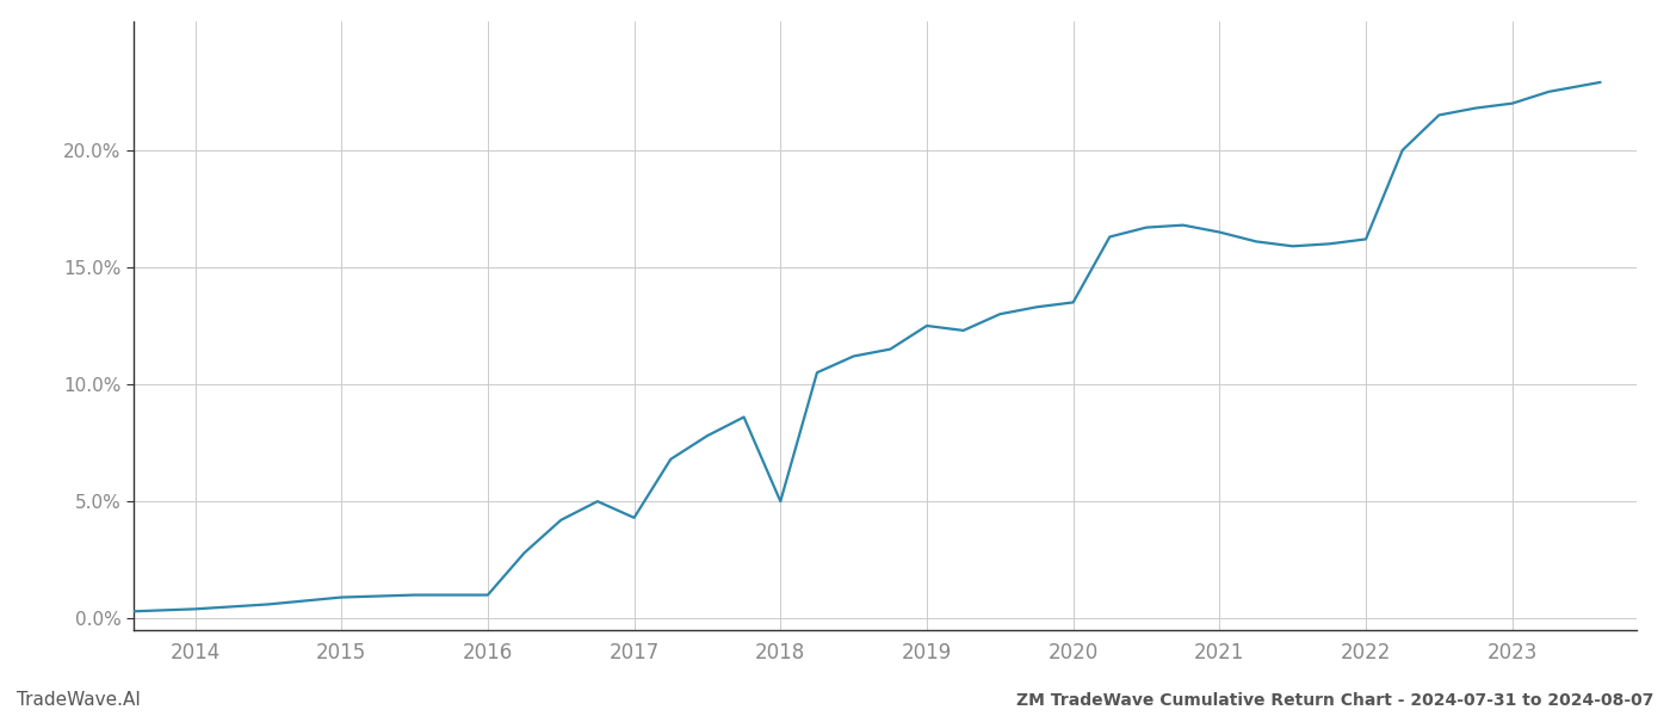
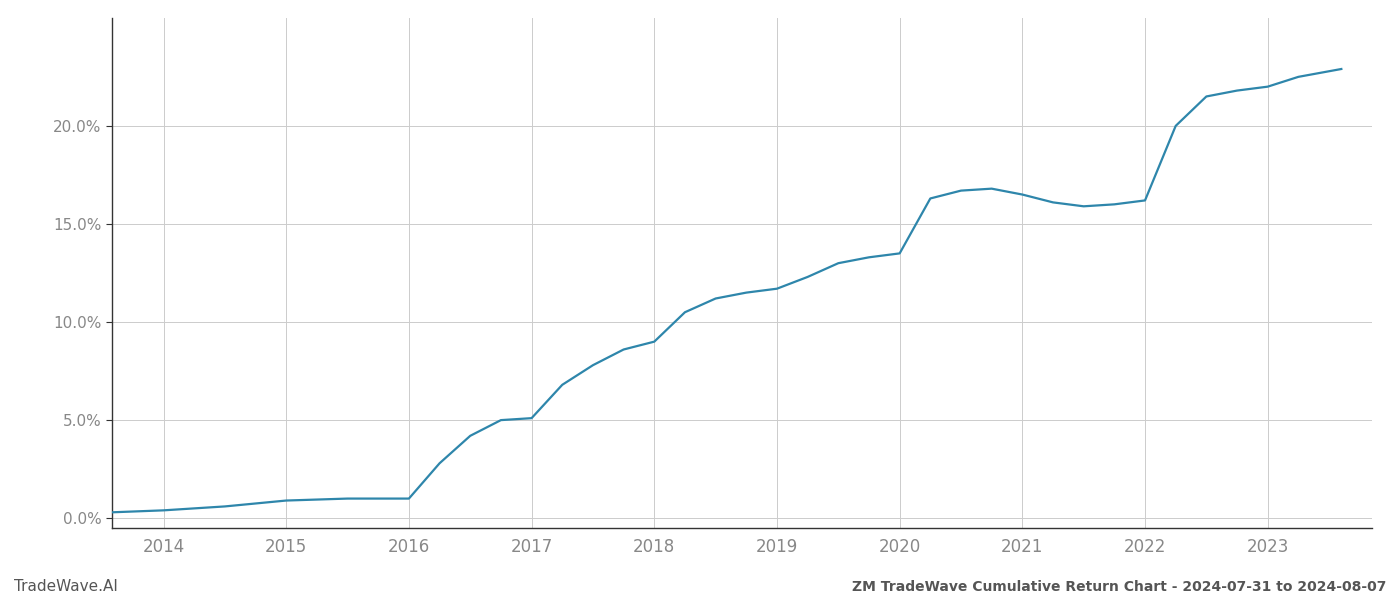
2017: 4.3% -> 5.1%
2018: 5.0% -> 9.0%
2019: 12.5% -> 11.7%
